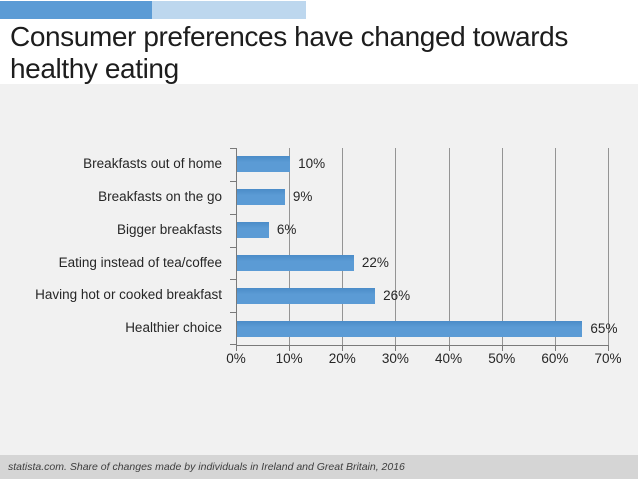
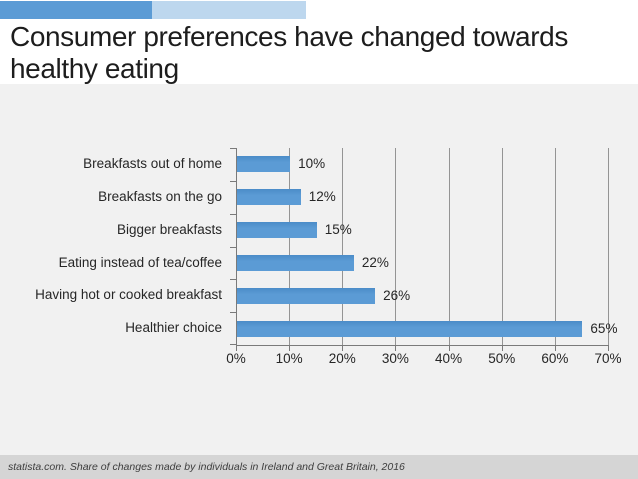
Breakfasts on the go: 9% -> 12%
Bigger breakfasts: 6% -> 15%
